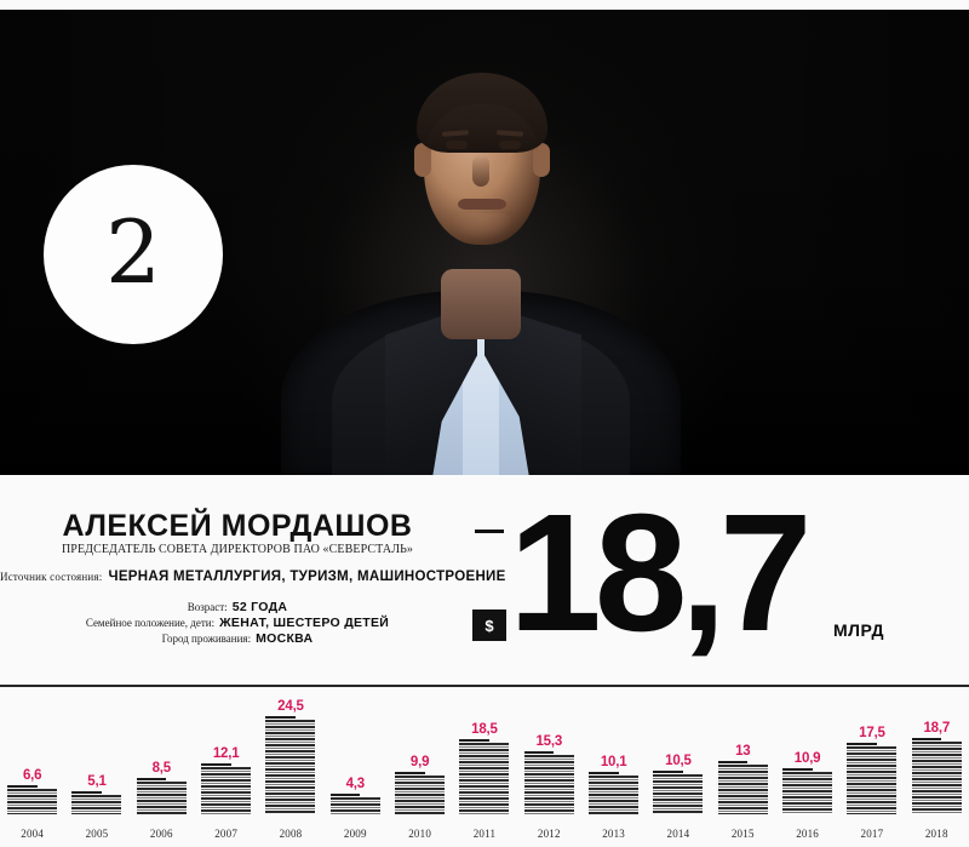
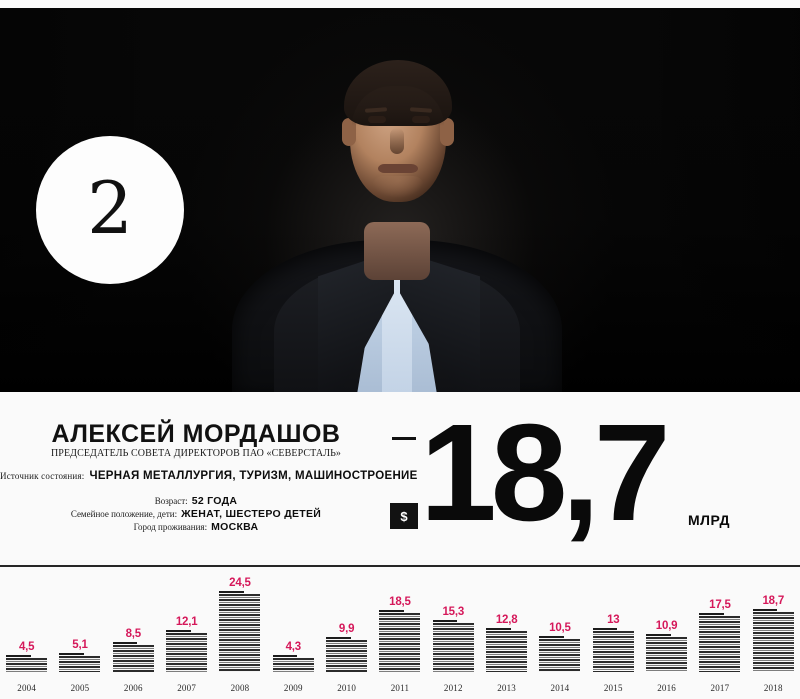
2004: 6,6 -> 4,5
2013: 10,1 -> 12,8
